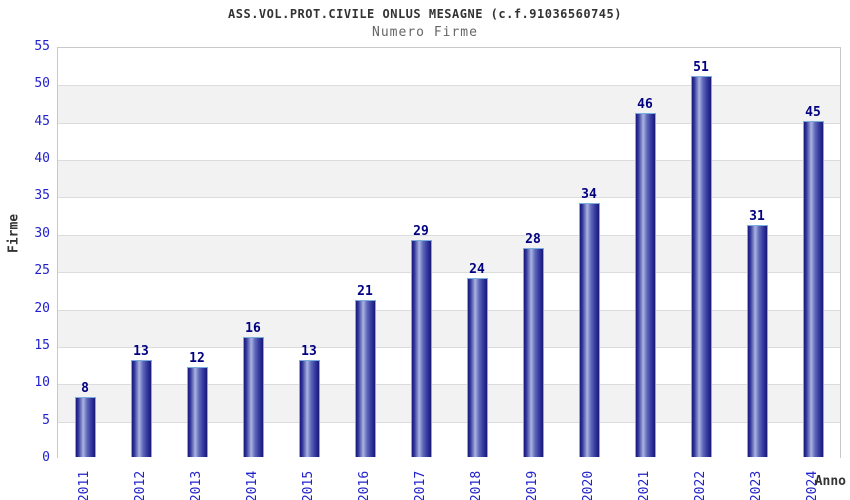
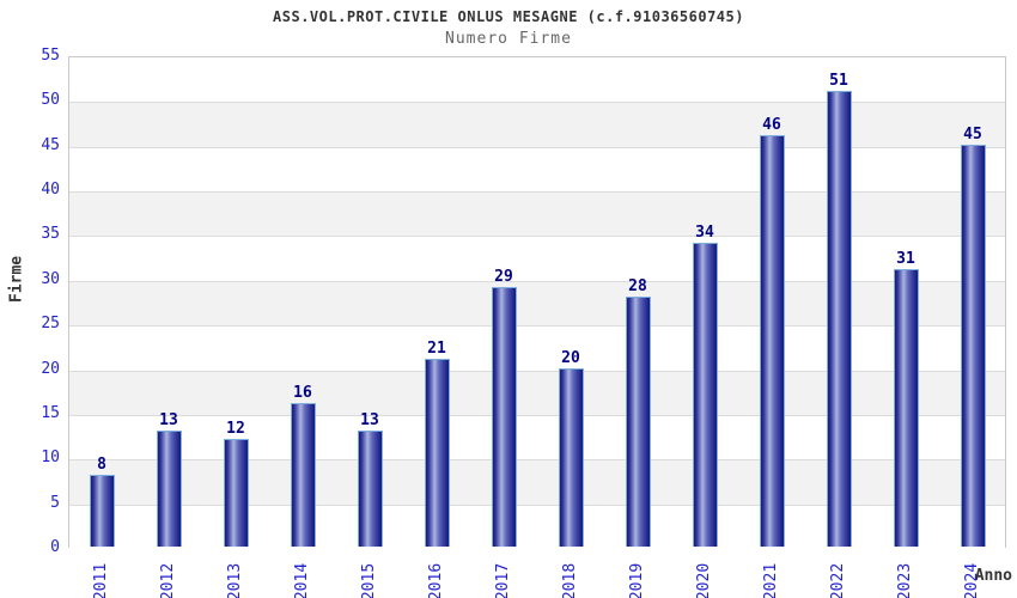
2018: 24 -> 20
